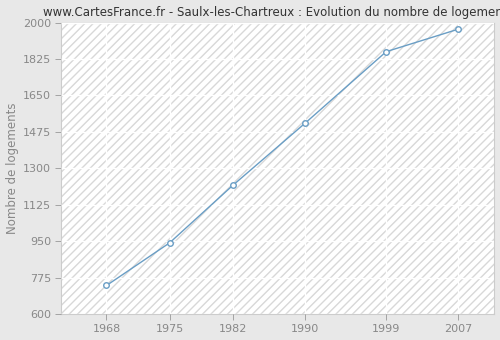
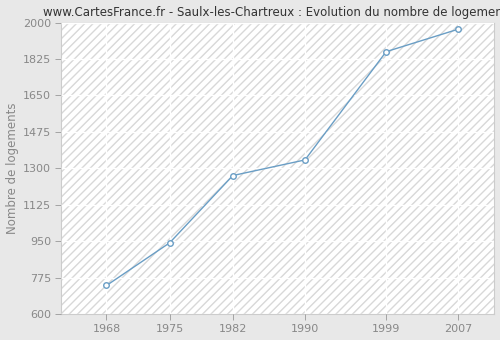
1982: 1218 -> 1265
1990: 1516 -> 1340
